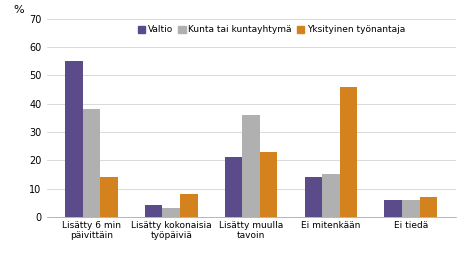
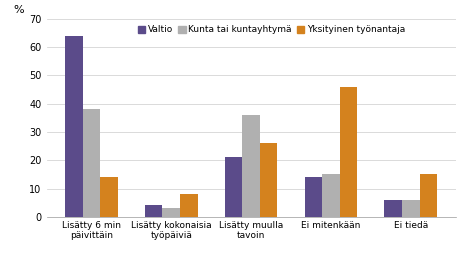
Valtio/Lisätty 6 min päivittäin: 55 -> 64
Yksityinen työnantaja/Lisätty muulla tavoin: 23 -> 26
Yksityinen työnantaja/Ei tiedä: 7 -> 15
